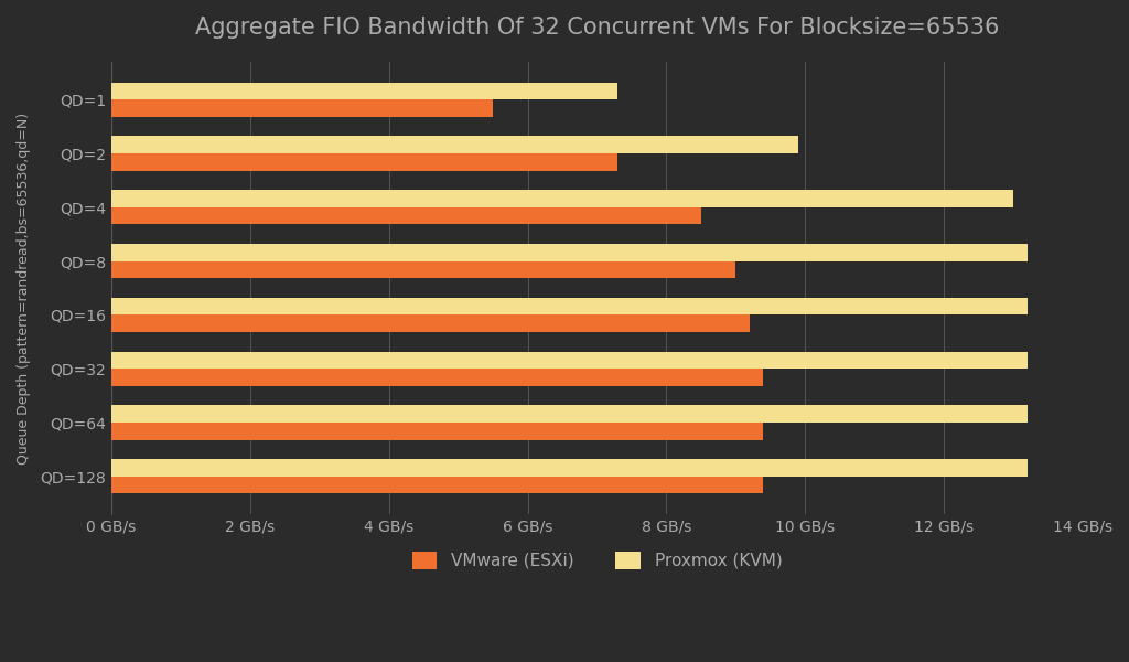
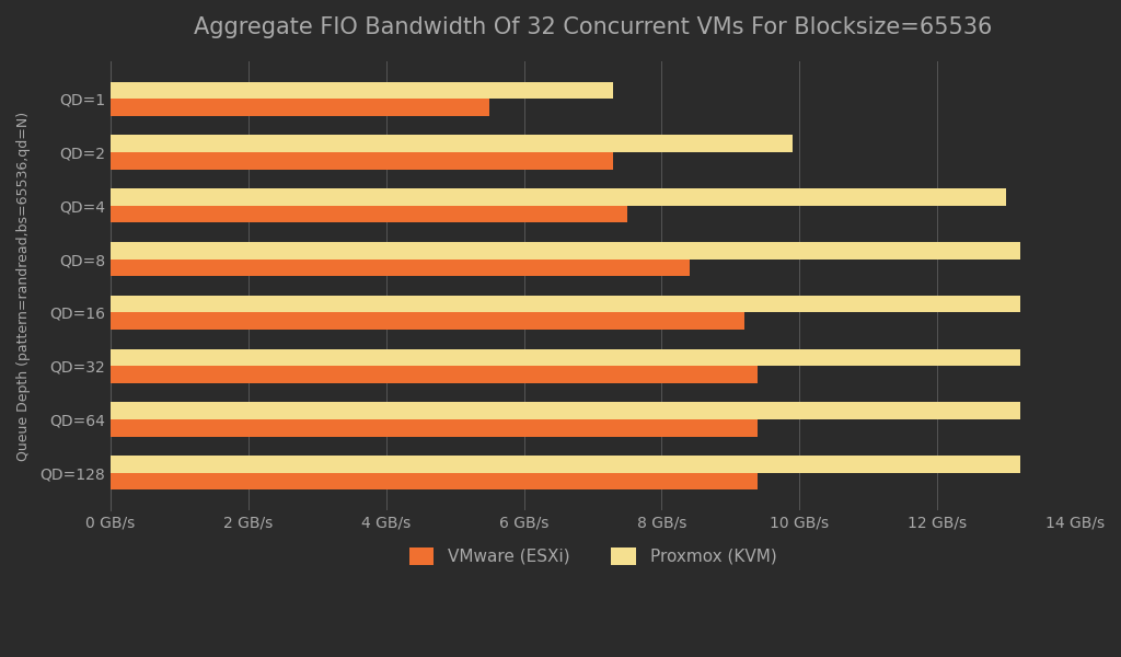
VMware (ESXi)/QD=4: 8.5 GB/s -> 7.5 GB/s
VMware (ESXi)/QD=8: 9.0 GB/s -> 8.4 GB/s
